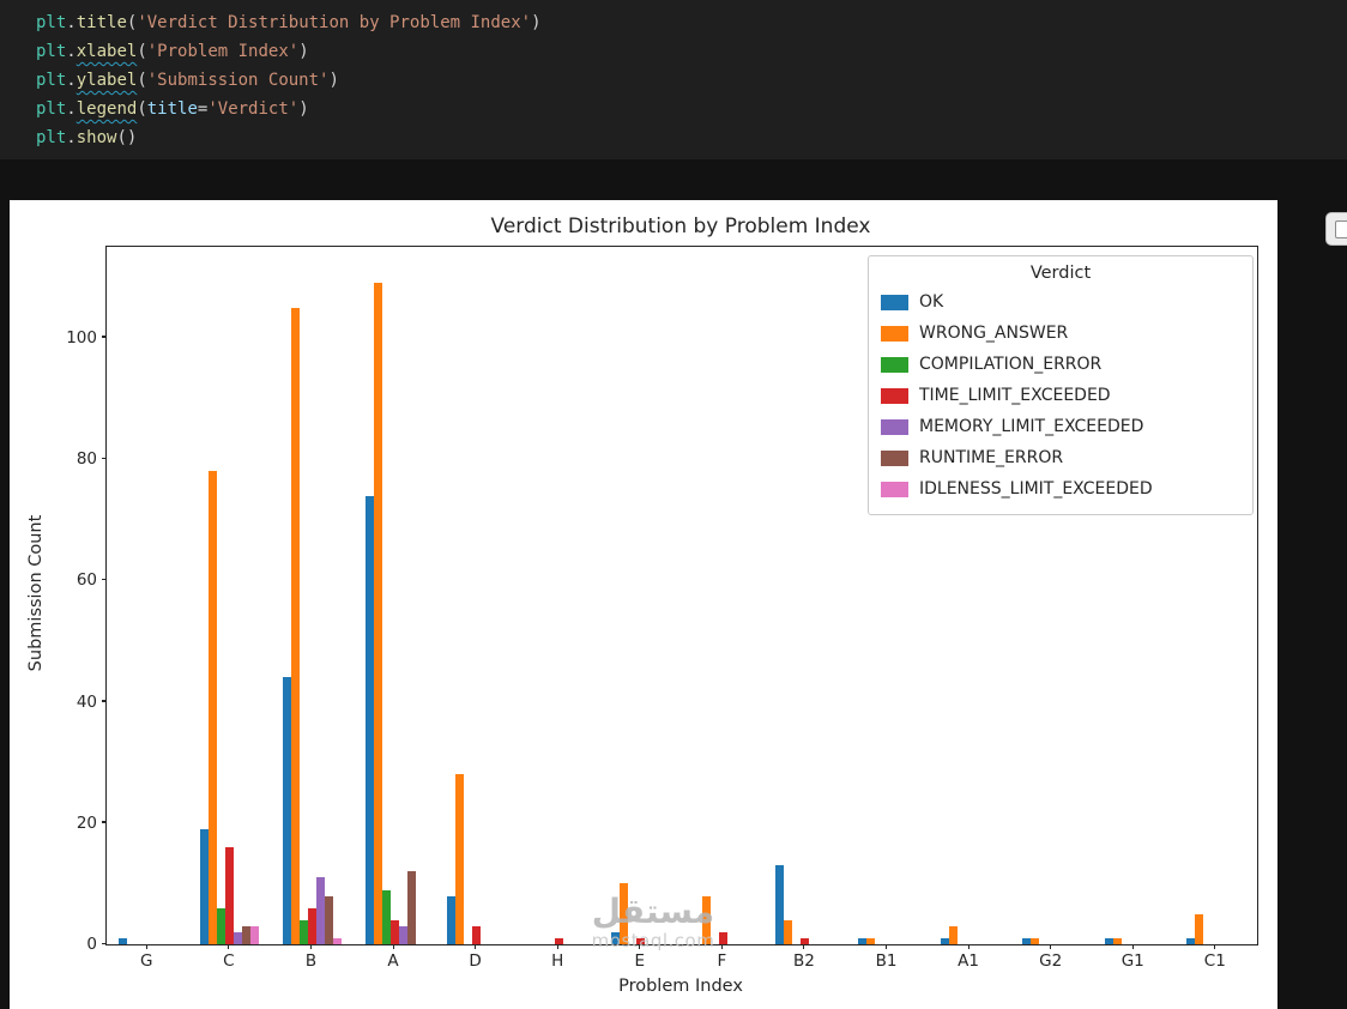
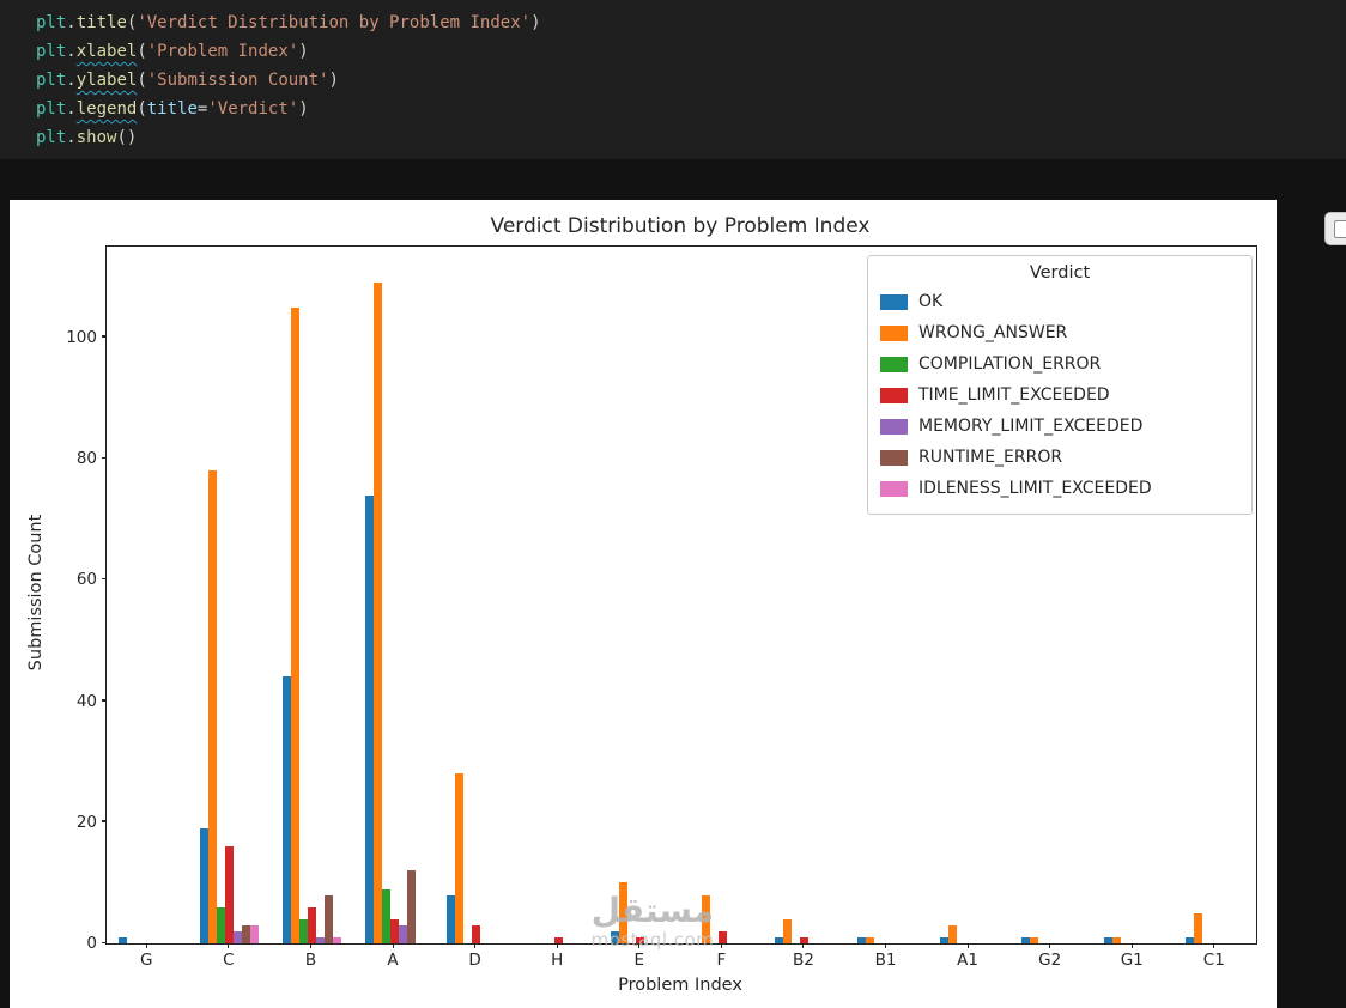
MEMORY_LIMIT_EXCEEDED/B: 11 -> 1
OK/B2: 13 -> 1
